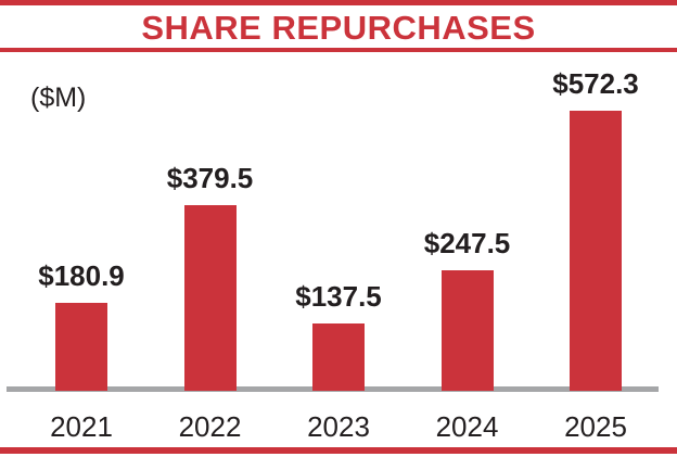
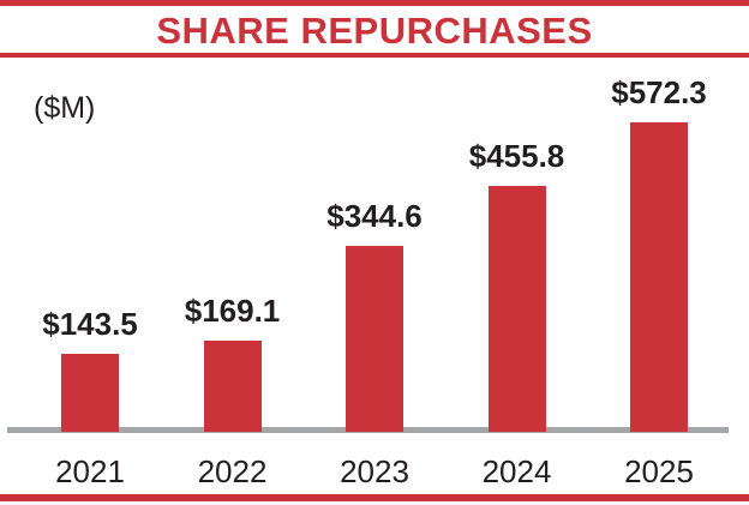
2021: $180.9 -> $143.5
2022: $379.5 -> $169.1
2023: $137.5 -> $344.6
2024: $247.5 -> $455.8
